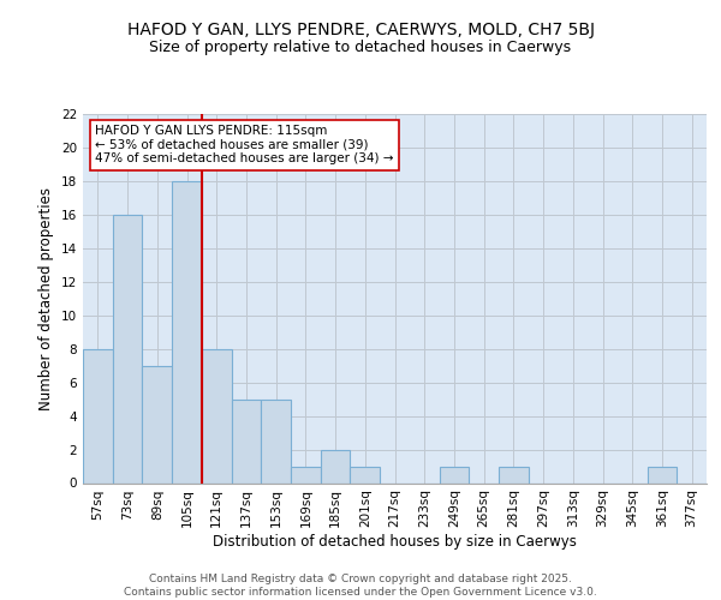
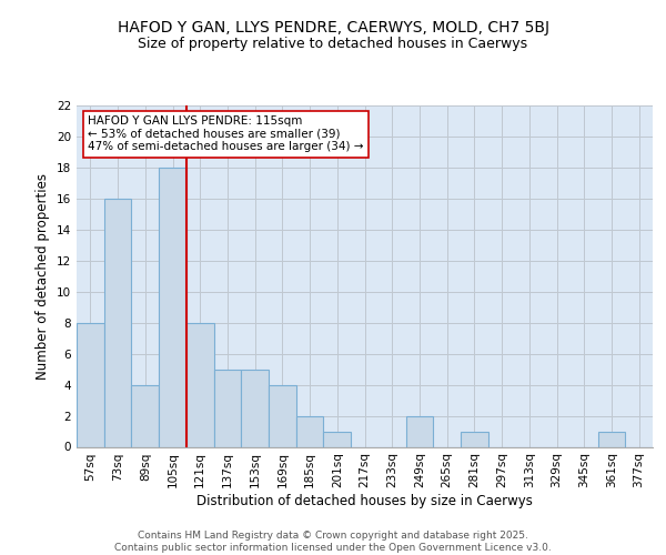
89sq: 7 -> 4
169sq: 1 -> 4
249sq: 1 -> 2
